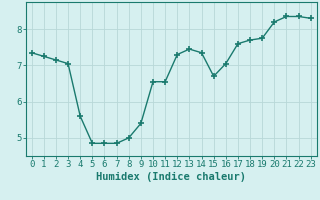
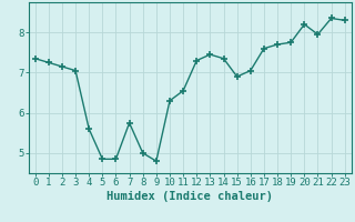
7: 4.85 -> 5.75
9: 5.40 -> 4.80
10: 6.55 -> 6.30
15: 6.70 -> 6.90
21: 8.35 -> 7.95
